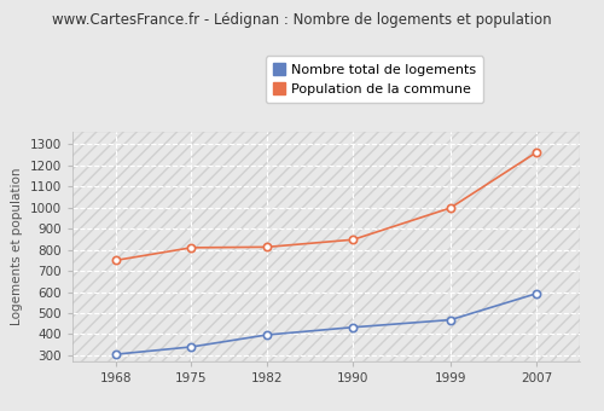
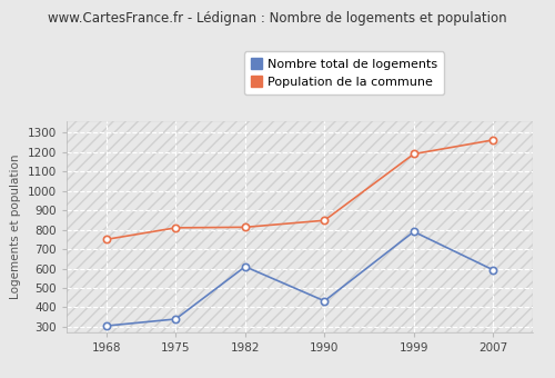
Nombre total de logements/1982: 400 -> 610
Nombre total de logements/1999: 470 -> 790
Population de la commune/1999: 1000 -> 1190
